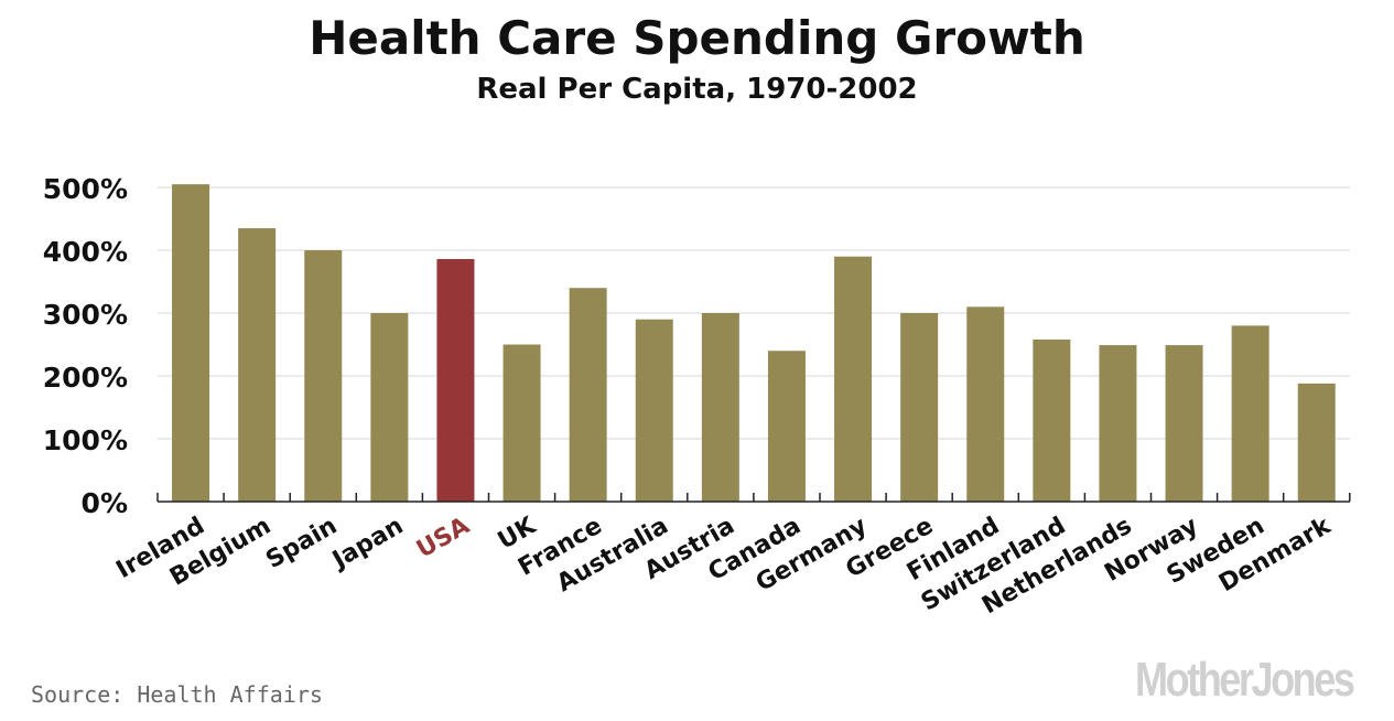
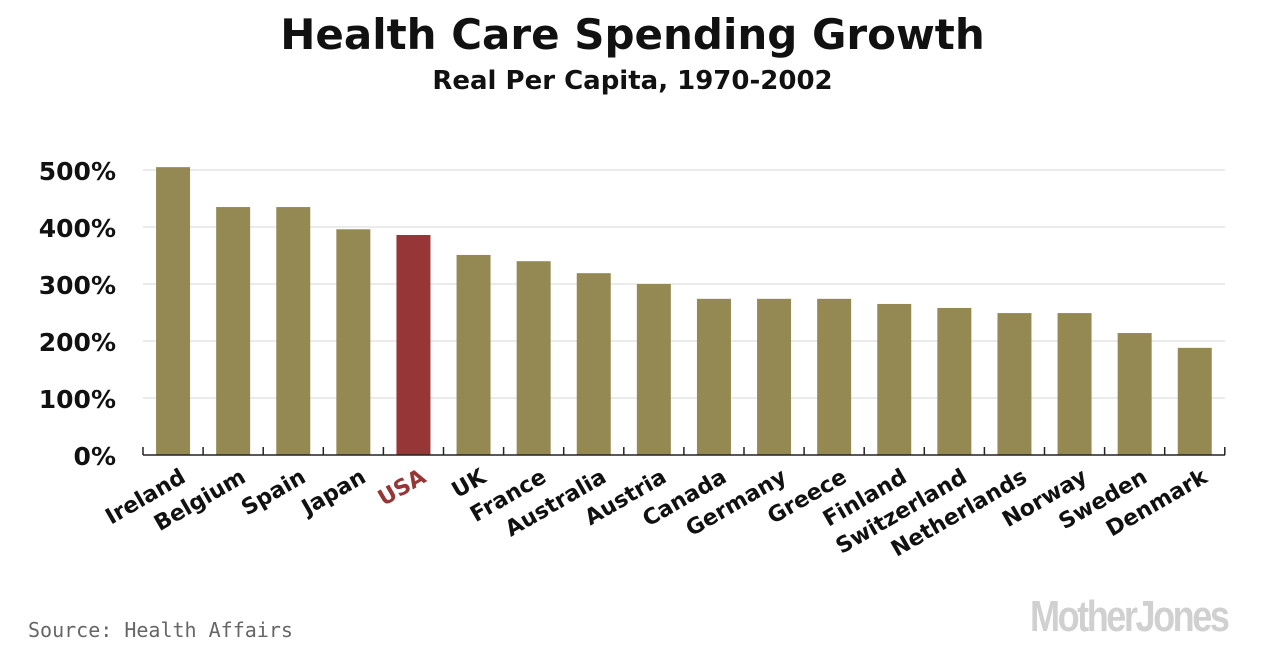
Spain: 400% -> 440%
Japan: 300% -> 400%
UK: 250% -> 350%
Australia: 290% -> 320%
Canada: 240% -> 270%
Germany: 390% -> 270%
Greece: 300% -> 270%
Finland: 310% -> 260%
Sweden: 280% -> 210%
